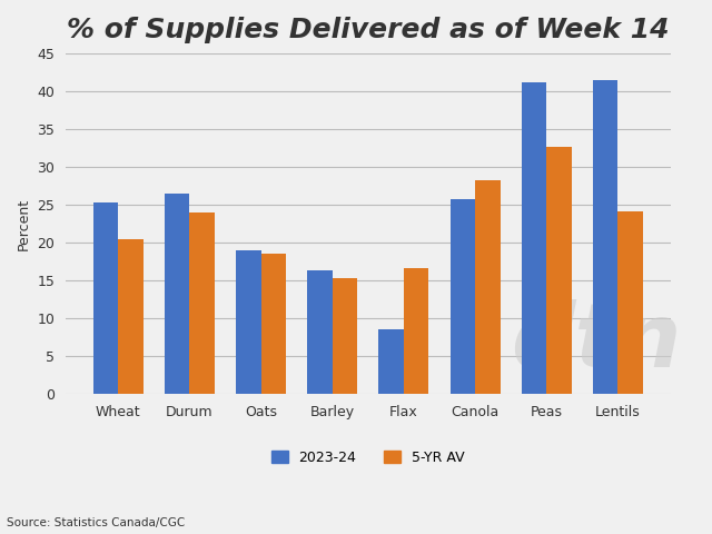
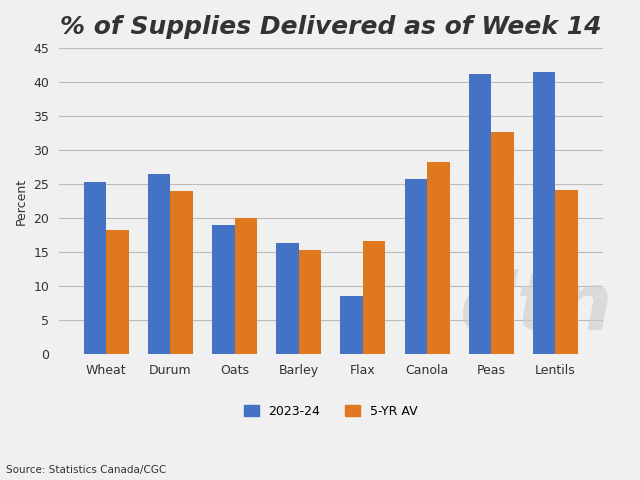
5-YR AV/Wheat: 20.5 -> 18.2
5-YR AV/Oats: 18.5 -> 20.0
